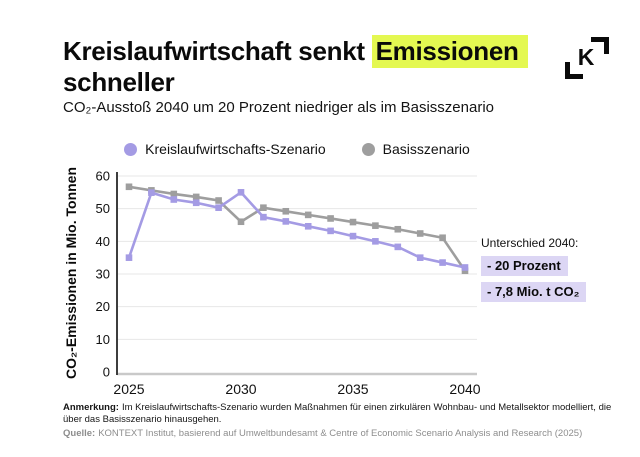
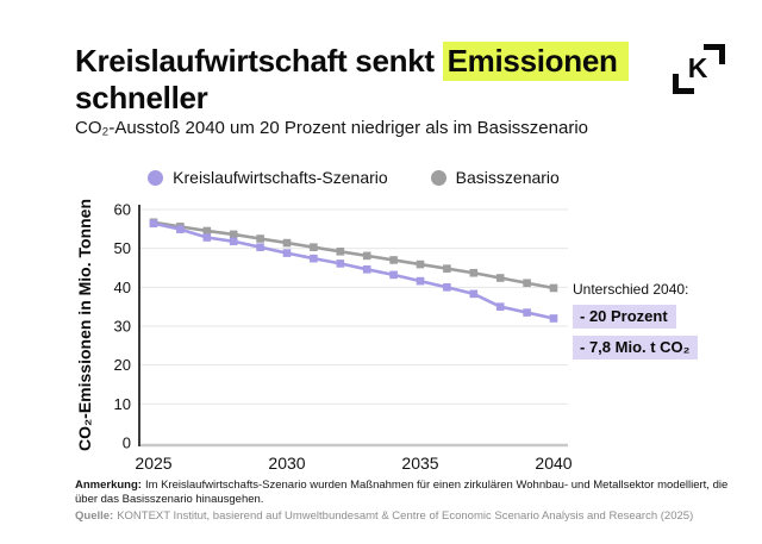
Kreislaufwirtschafts-Szenario/2025: 35 -> 56
Kreislaufwirtschafts-Szenario/2030: 55 -> 49
Basisszenario/2030: 46 -> 51
Basisszenario/2040: 31 -> 40
